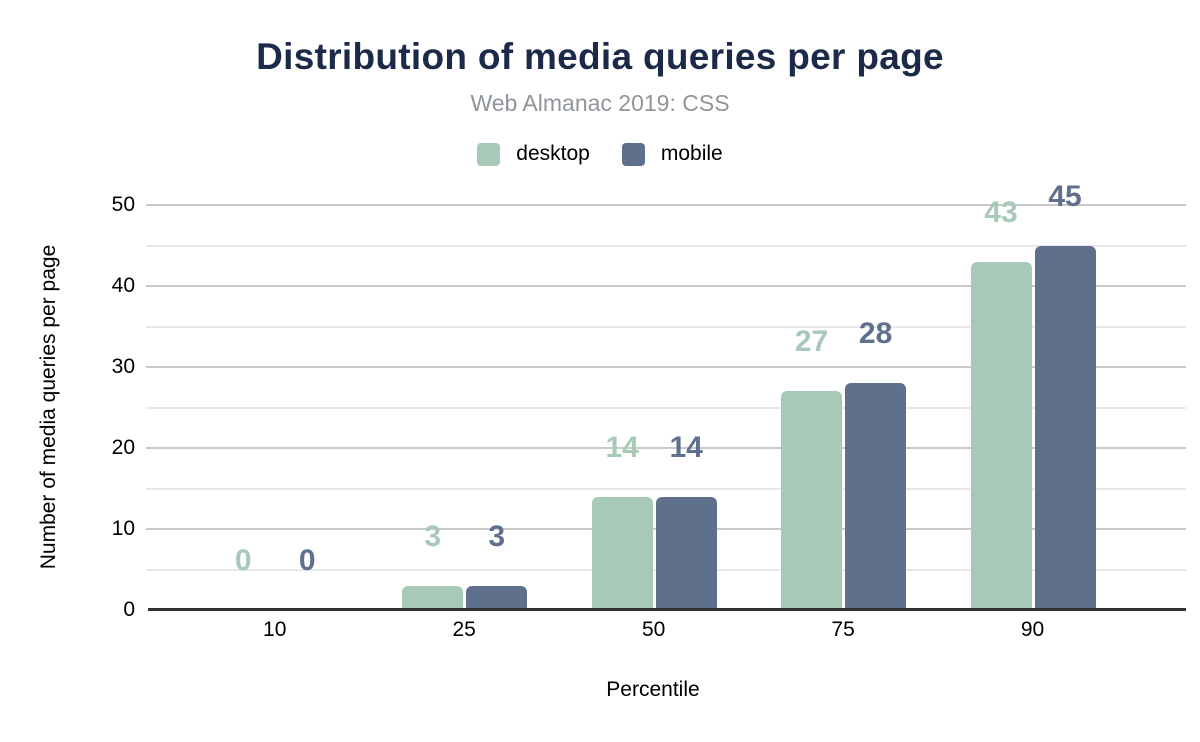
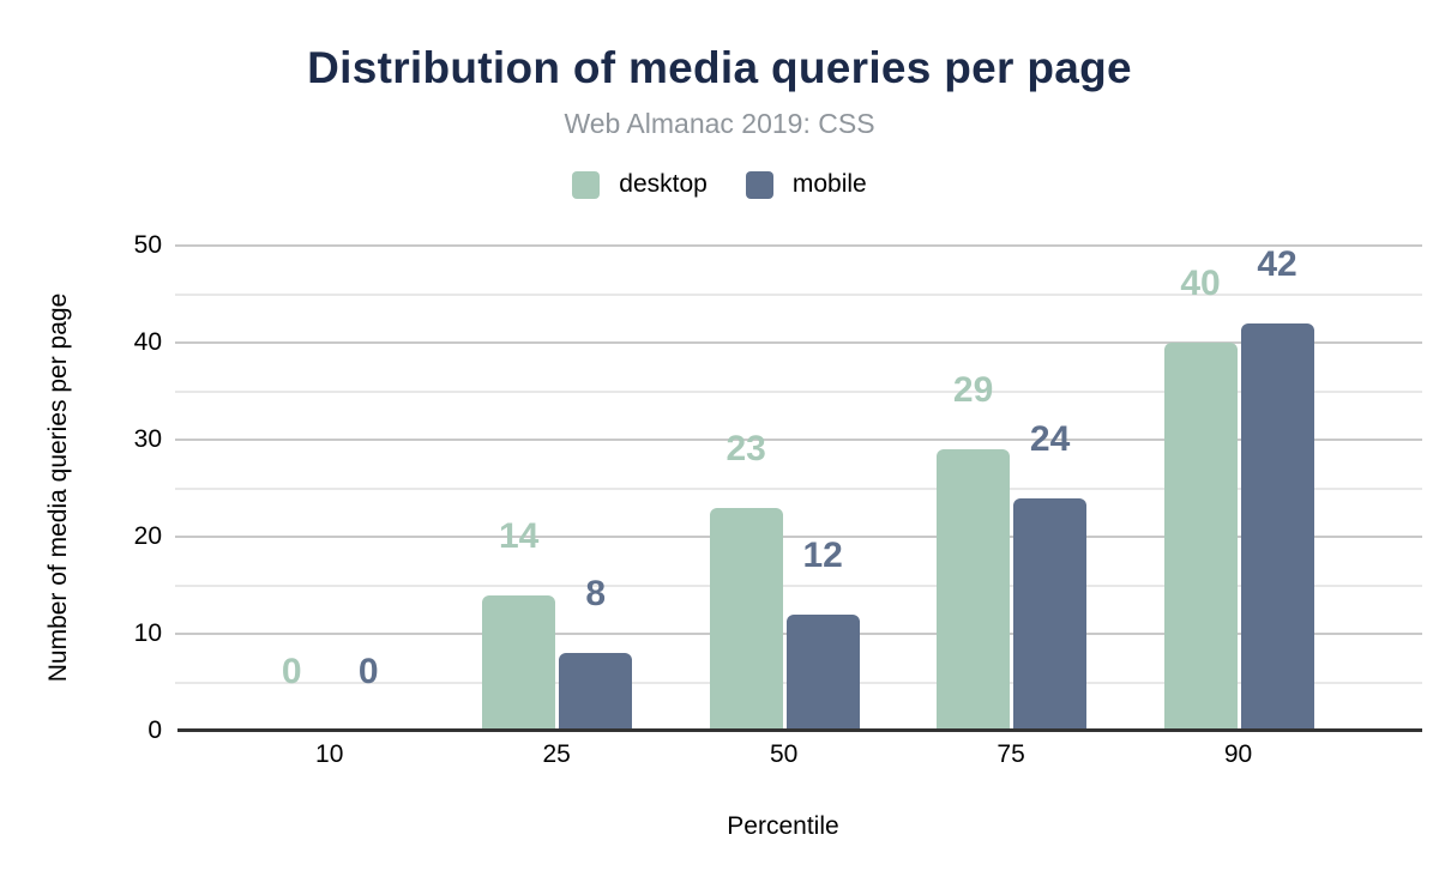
desktop/25: 3 -> 14
mobile/25: 3 -> 8
desktop/50: 14 -> 23
mobile/50: 14 -> 12
desktop/75: 27 -> 29
mobile/75: 28 -> 24
desktop/90: 43 -> 40
mobile/90: 45 -> 42
